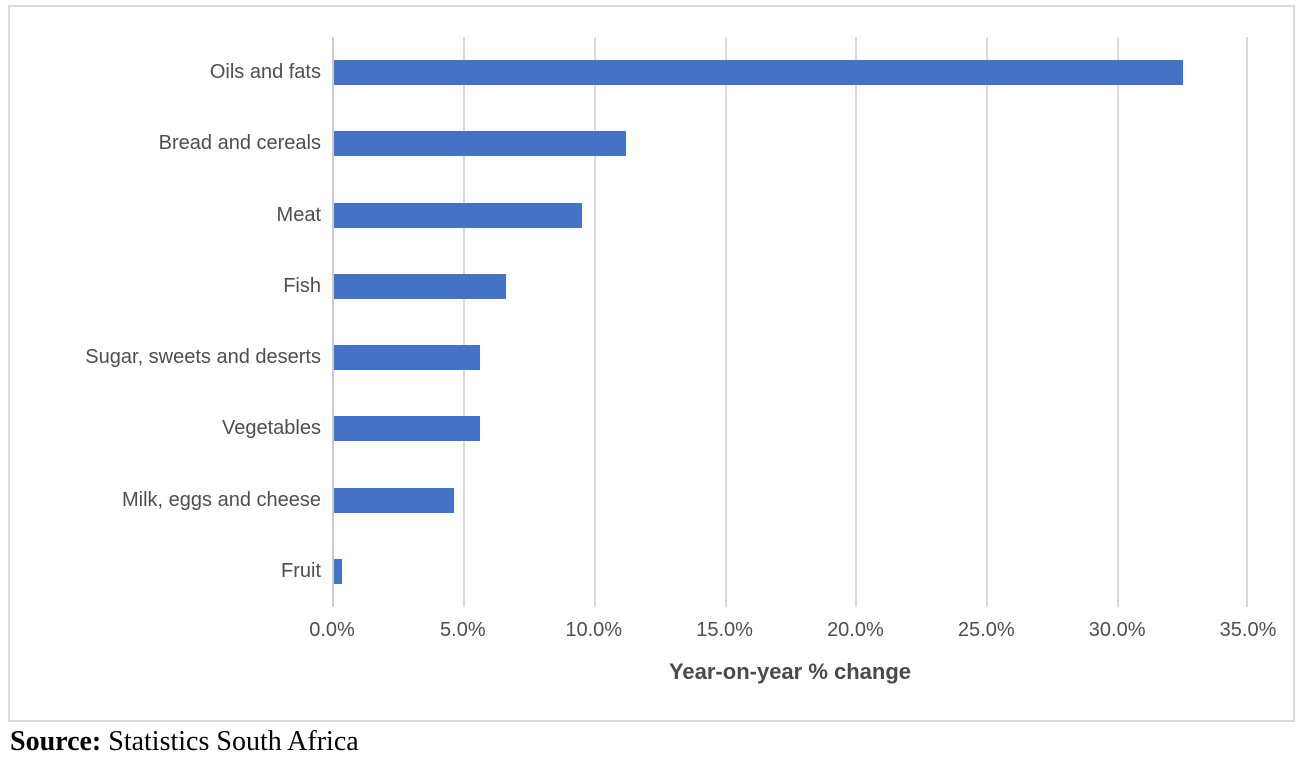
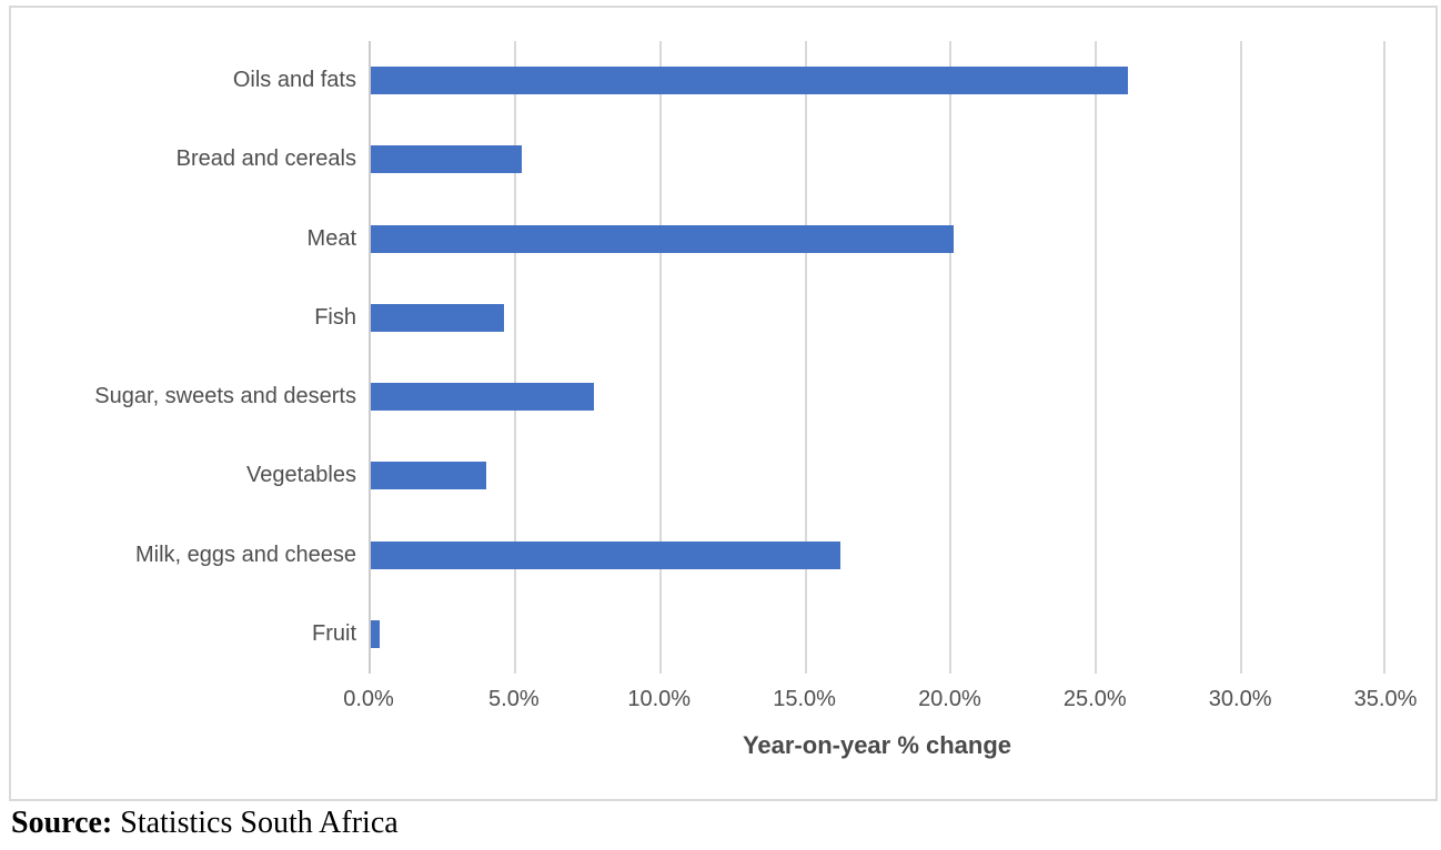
Oils and fats: 32.5% -> 26.1%
Bread and cereals: 11.2% -> 5.2%
Meat: 9.5% -> 20.1%
Fish: 6.6% -> 4.6%
Sugar, sweets and deserts: 5.6% -> 7.7%
Vegetables: 5.6% -> 4.0%
Milk, eggs and cheese: 4.6% -> 16.2%
